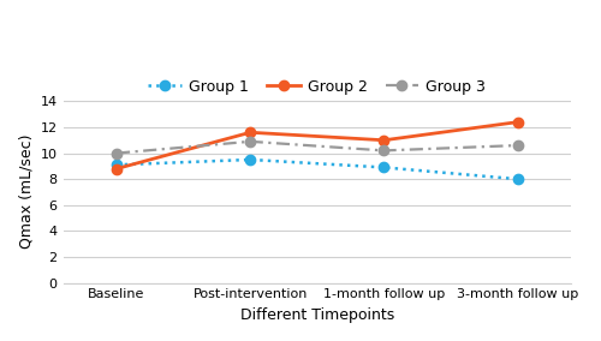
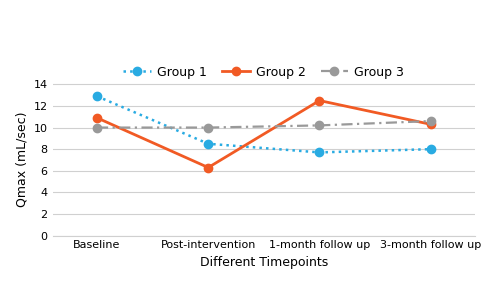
Group 1/Baseline: 9.1 -> 12.9
Group 2/Baseline: 8.8 -> 10.9
Group 1/Post-intervention: 9.5 -> 8.5
Group 2/Post-intervention: 11.6 -> 6.3
Group 3/Post-intervention: 10.9 -> 10.0
Group 1/1-month follow up: 8.9 -> 7.7
Group 2/1-month follow up: 11.0 -> 12.5
Group 2/3-month follow up: 12.4 -> 10.3
